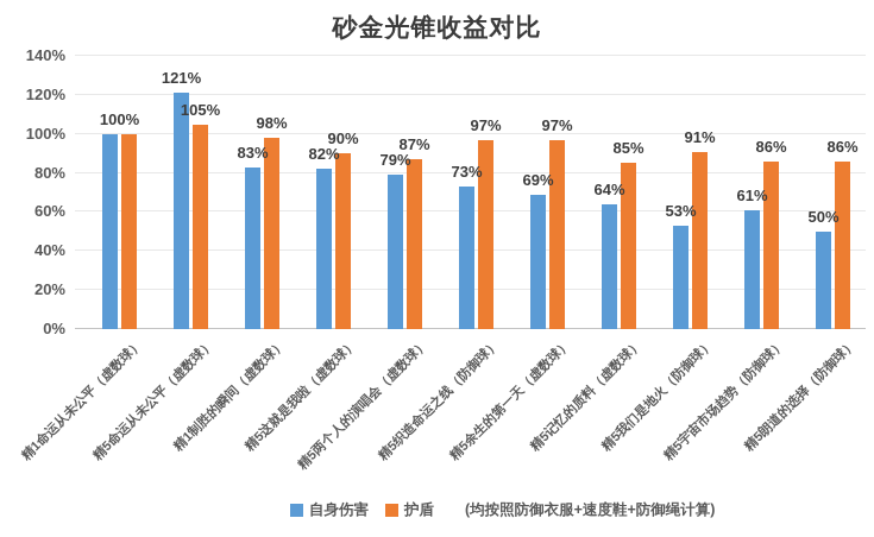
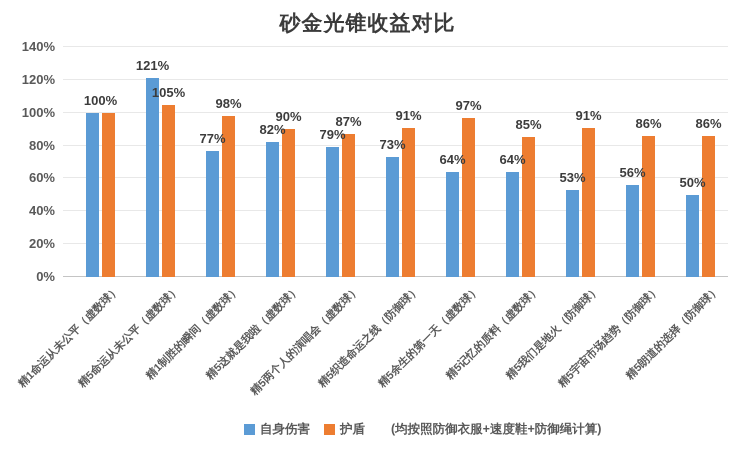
自身伤害/精1制胜的瞬间（虚数球）: 83% -> 77%
护盾/精5织造命运之线（防御球）: 97% -> 91%
自身伤害/精5余生的第一天（虚数球）: 69% -> 64%
自身伤害/精5宇宙市场趋势（防御球）: 61% -> 56%
